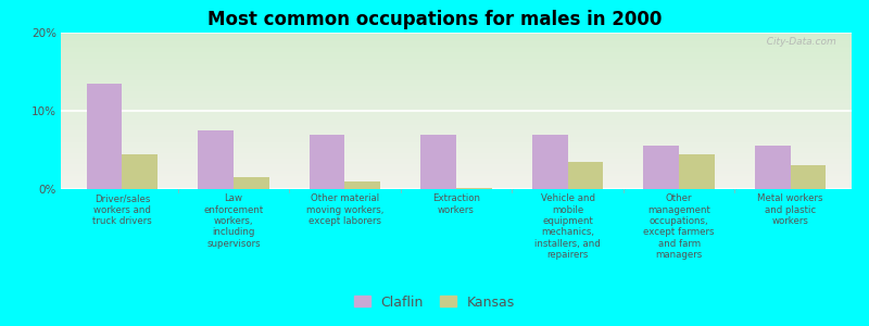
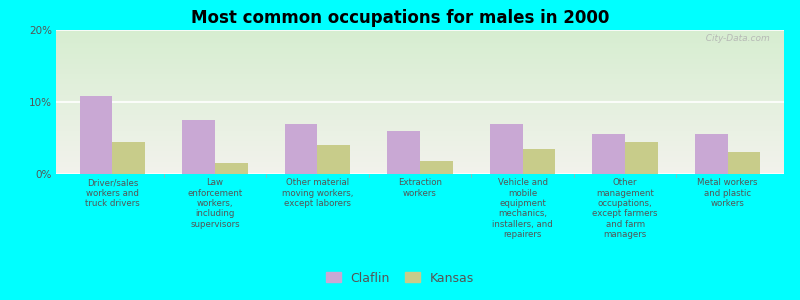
Claflin/Driver/sales workers and truck drivers: 13.5% -> 10.8%
Kansas/Other material moving workers, except laborers: 1.0% -> 4.0%
Claflin/Extraction workers: 7.0% -> 6.0%
Kansas/Extraction workers: 0.2% -> 1.8%
